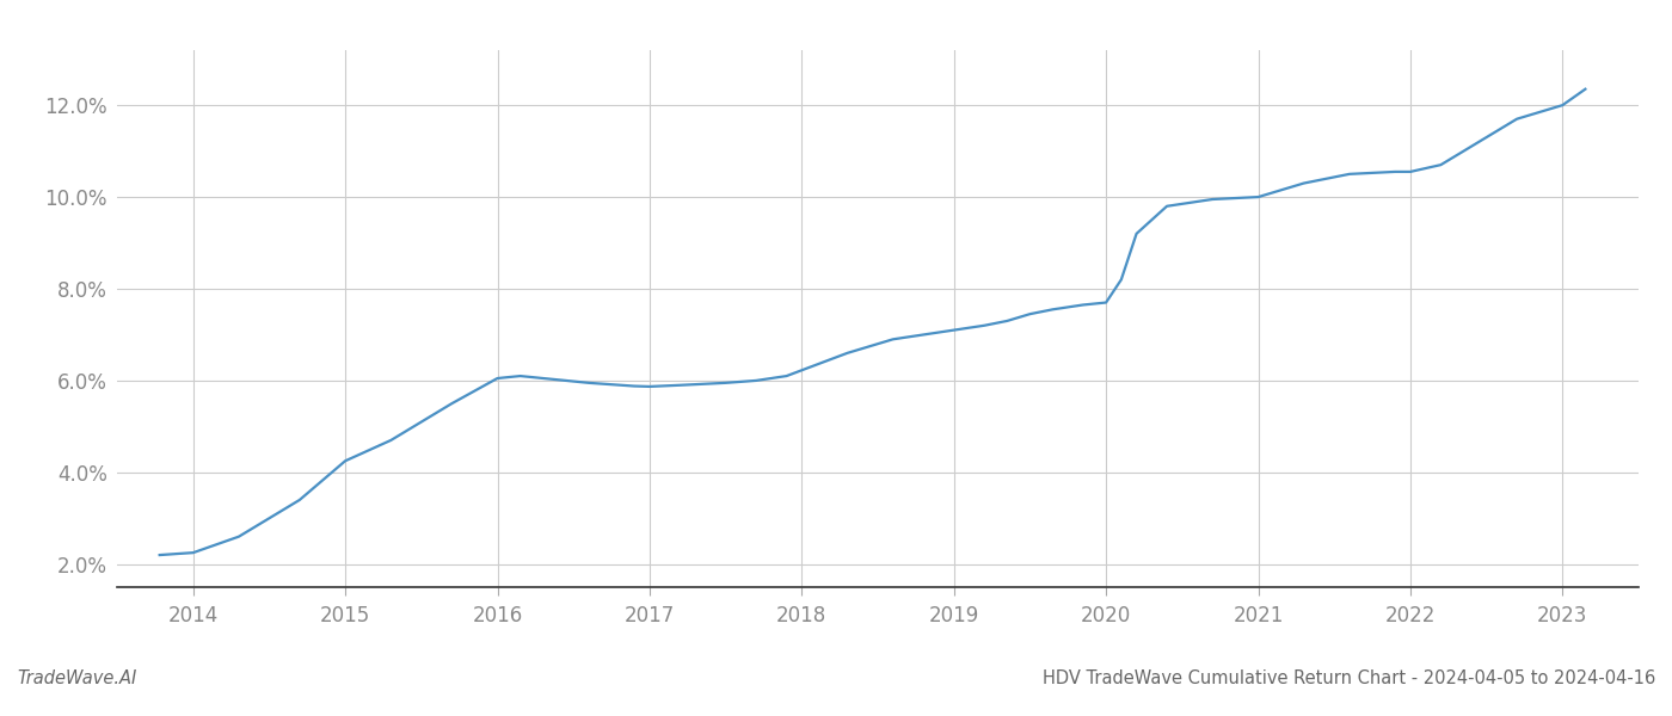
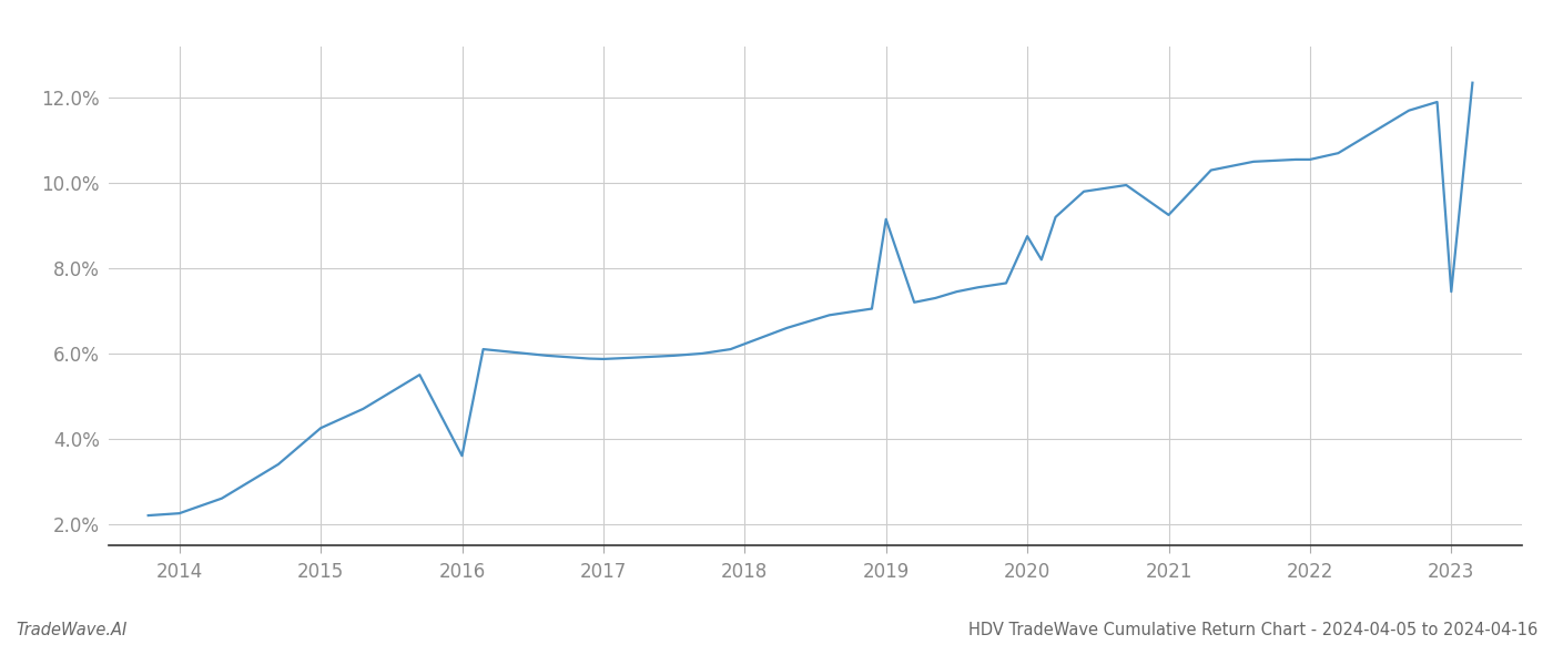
2016: 6.05% -> 3.60%
2019: 7.10% -> 9.15%
2020: 7.70% -> 8.75%
2021: 10.00% -> 9.25%
2023: 12.00% -> 7.45%
